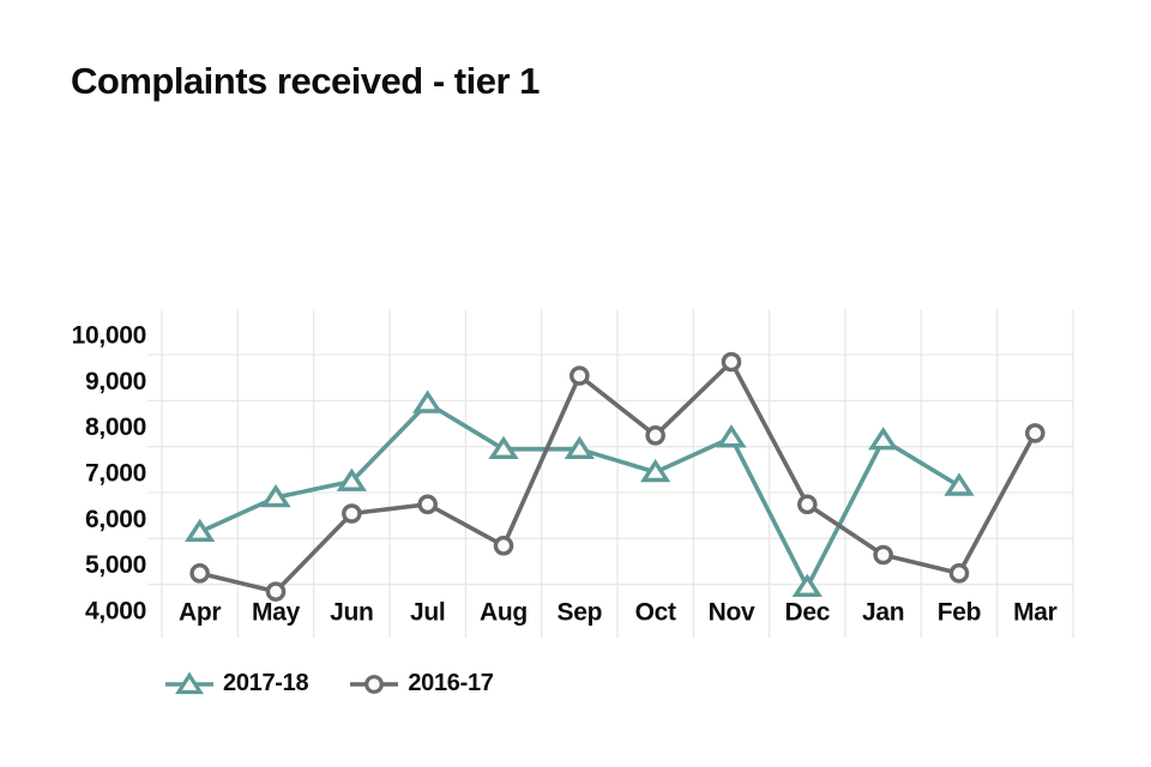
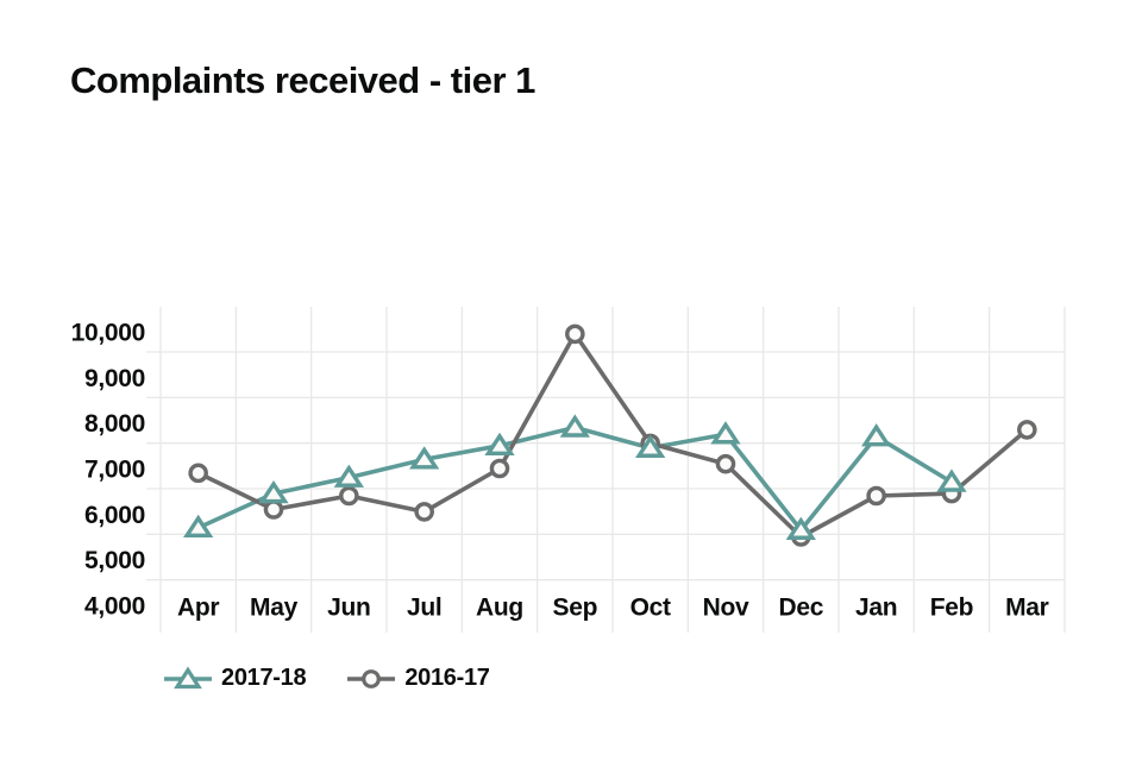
2016-17/Apr: 4800 -> 6900
2016-17/May: 4400 -> 6100
2016-17/Jun: 6100 -> 6400
2017-18/Jul: 8500 -> 7200
2016-17/Jul: 6300 -> 6000
2016-17/Aug: 5400 -> 7000
2017-18/Sep: 7500 -> 7900
2016-17/Sep: 9100 -> 10000
2017-18/Oct: 7000 -> 7400
2016-17/Oct: 7800 -> 7600
2016-17/Nov: 9400 -> 7100
2017-18/Dec: 4500 -> 5600
2016-17/Dec: 6300 -> 5500
2016-17/Jan: 5200 -> 6400
2016-17/Feb: 4800 -> 6400
